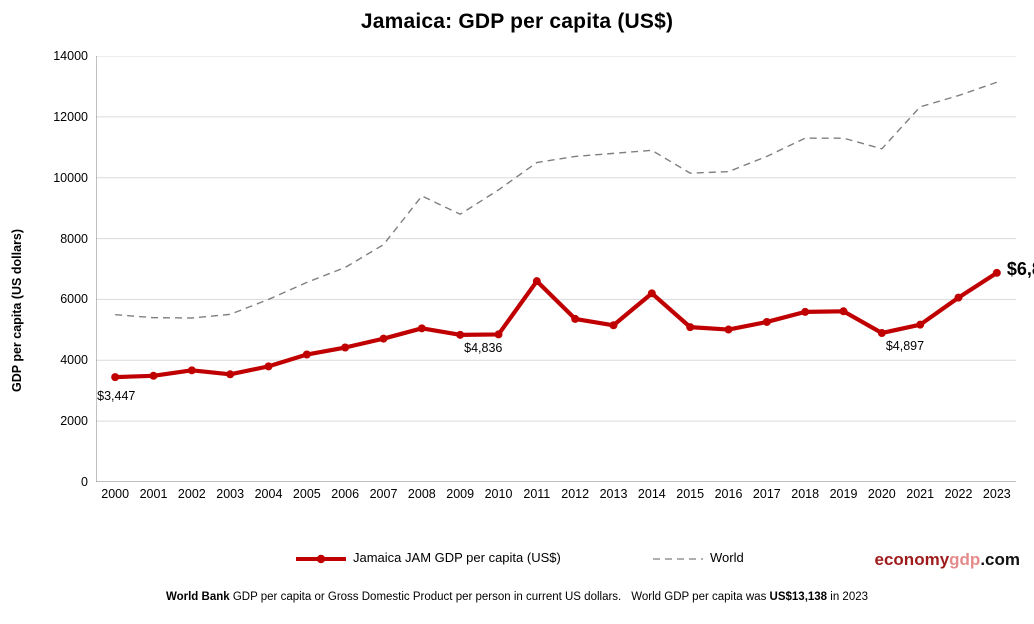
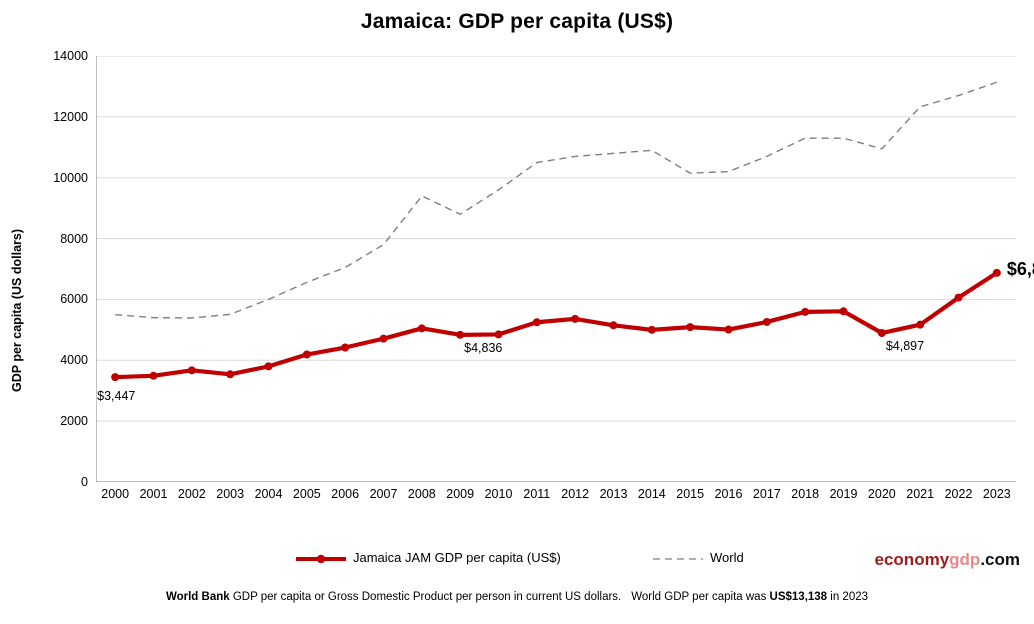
Jamaica JAM GDP per capita (US$)/2011: 6600 -> 5200
Jamaica JAM GDP per capita (US$)/2014: 6200 -> 5000
